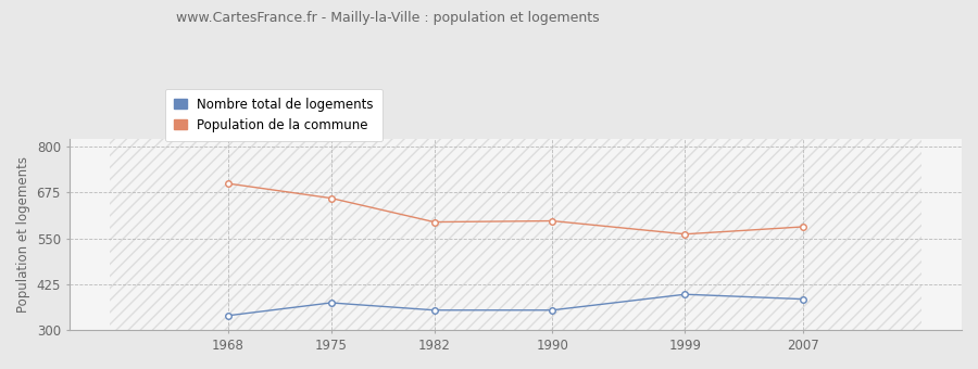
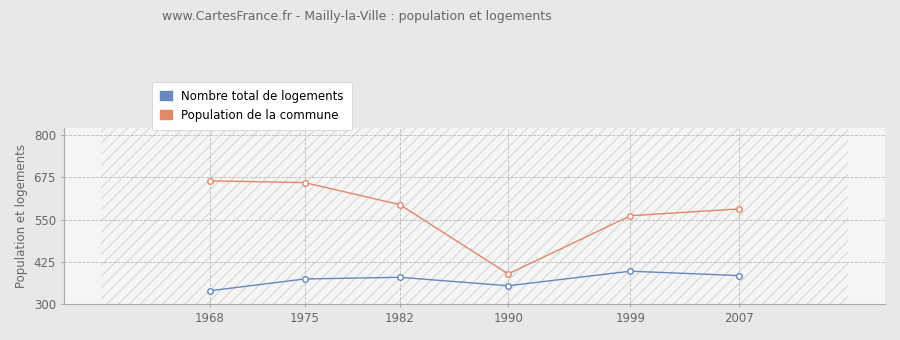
Population de la commune/1968: 700 -> 665
Nombre total de logements/1982: 355 -> 380
Population de la commune/1990: 598 -> 390
